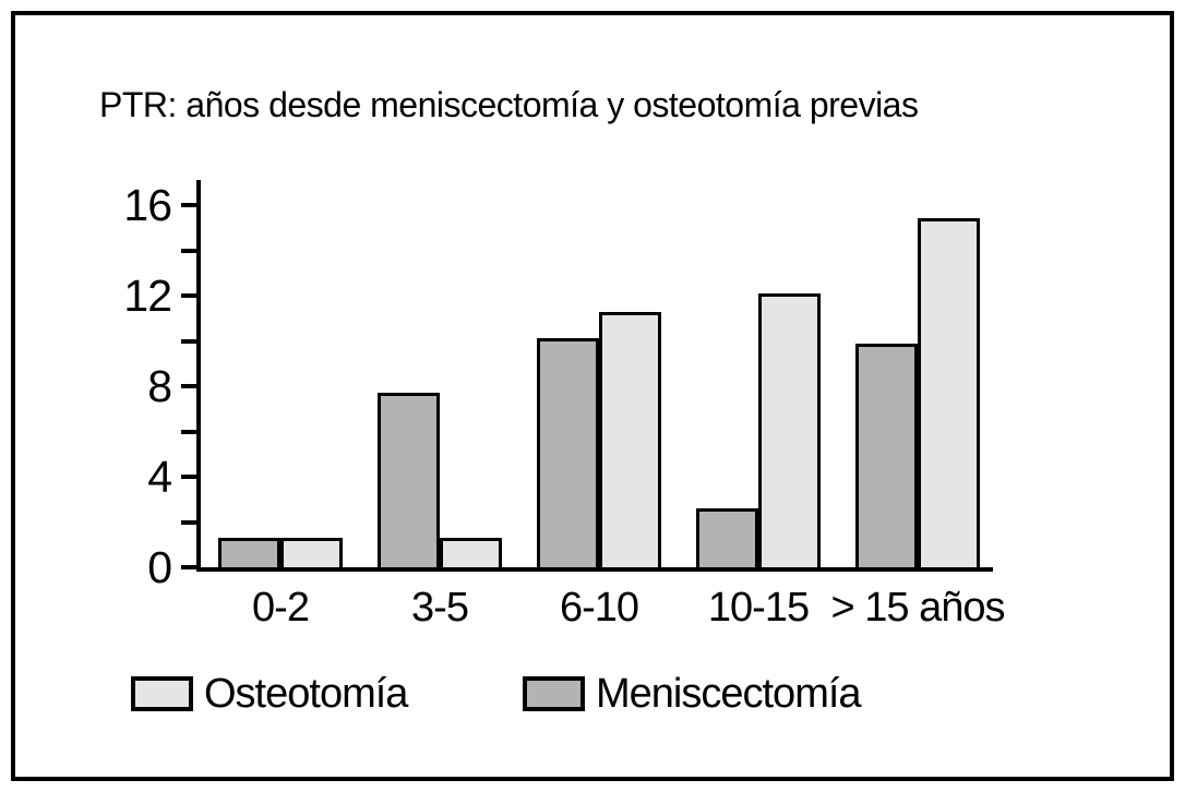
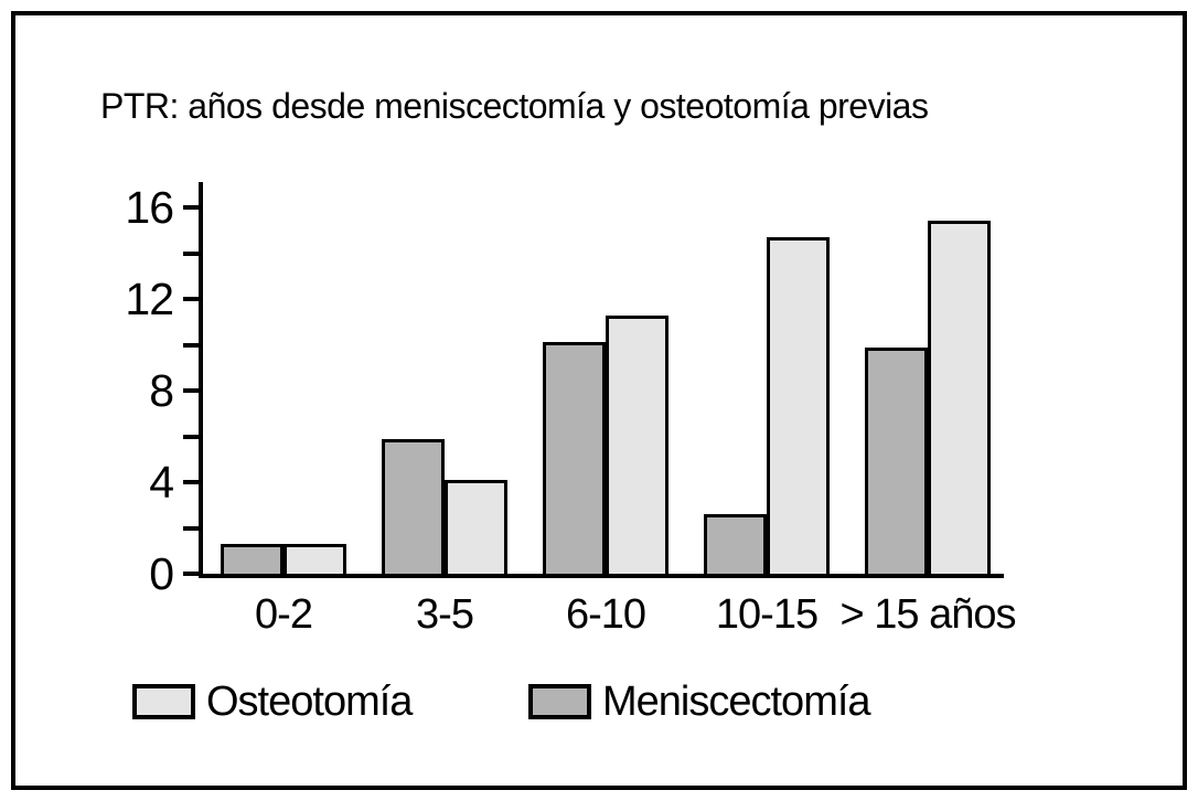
Meniscectomía/3-5: 7.7 -> 5.9
Osteotomía/3-5: 1.3 -> 4.1
Osteotomía/10-15: 12.1 -> 14.7
